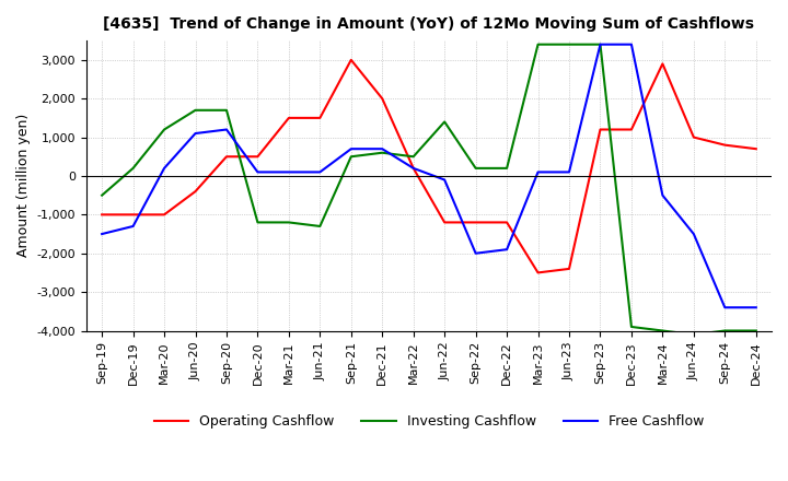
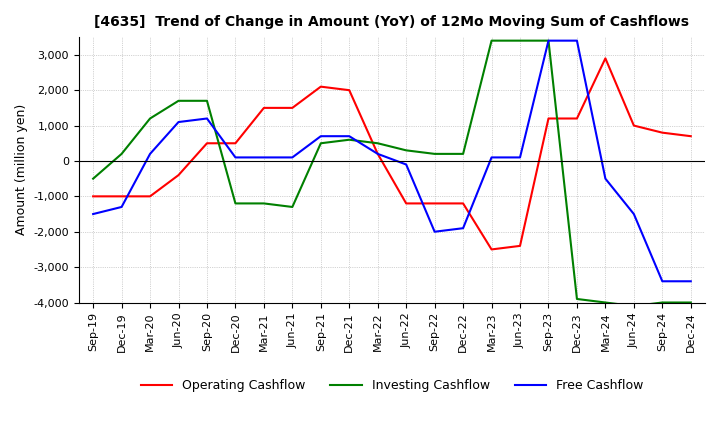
Operating Cashflow/Sep-21: 3,000 -> 2,100
Investing Cashflow/Jun-22: 1,400 -> 300
